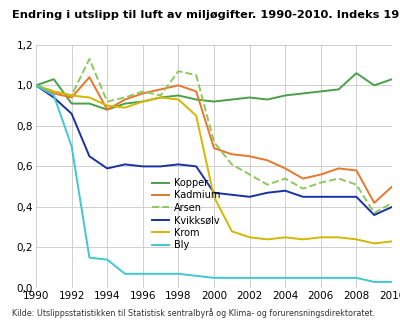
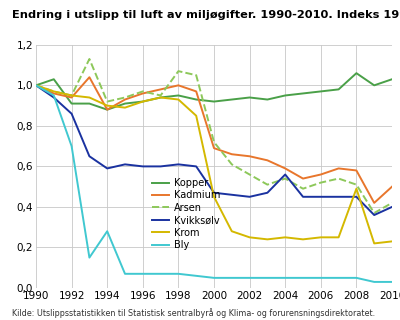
Bly/1994: 0,14 -> 0,28
Kvikksølv/2004: 0,48 -> 0,56
Krom/2008: 0,24 -> 0,49
